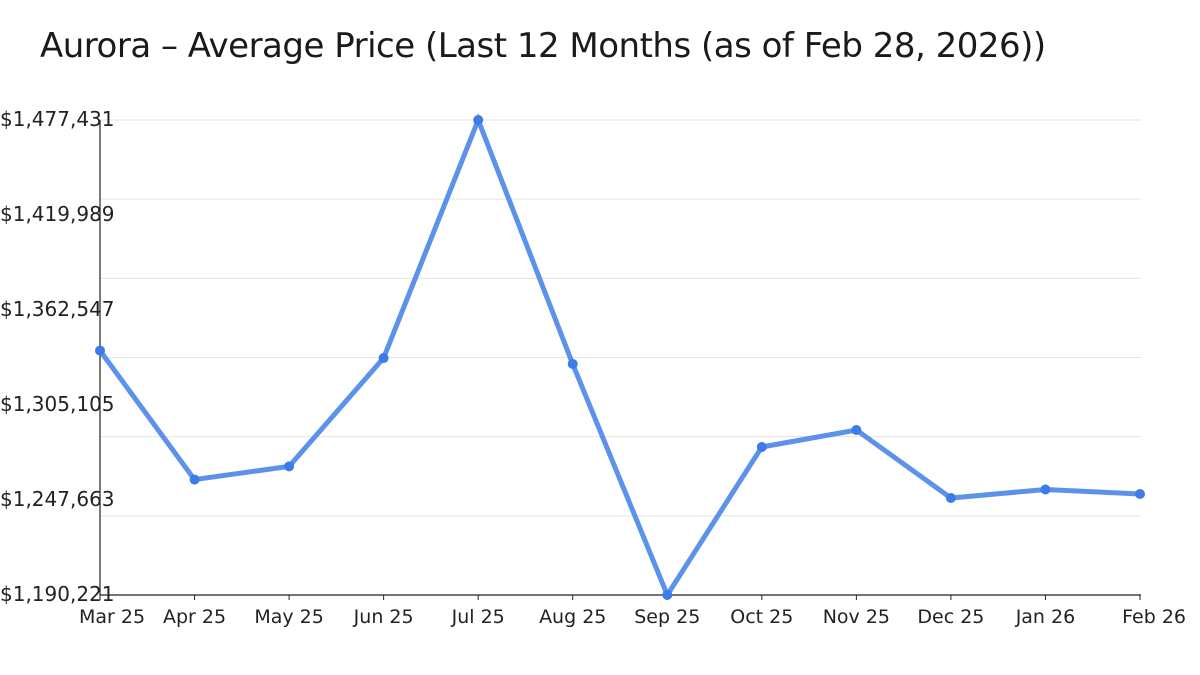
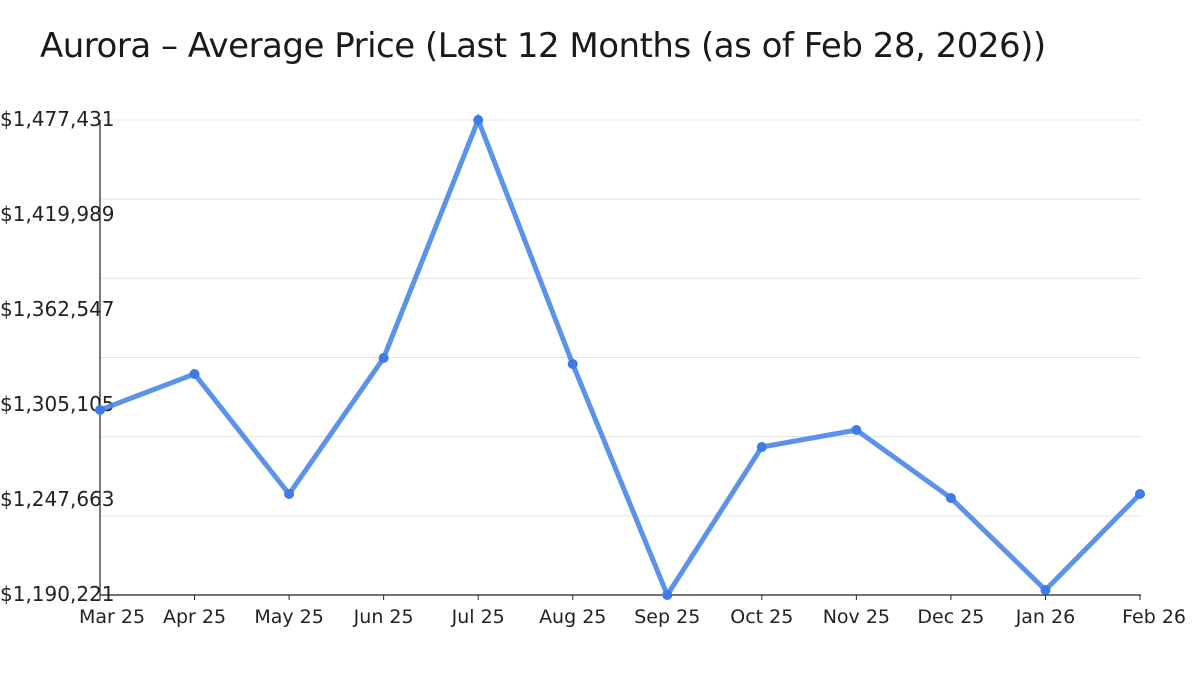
Mar 25: $1338000 -> $1302000
Apr 25: $1260000 -> $1324000
May 25: $1268000 -> $1251000
Jan 26: $1254000 -> $1193000
